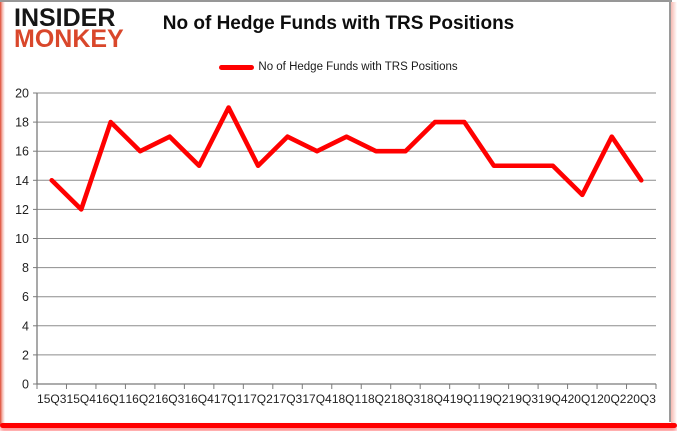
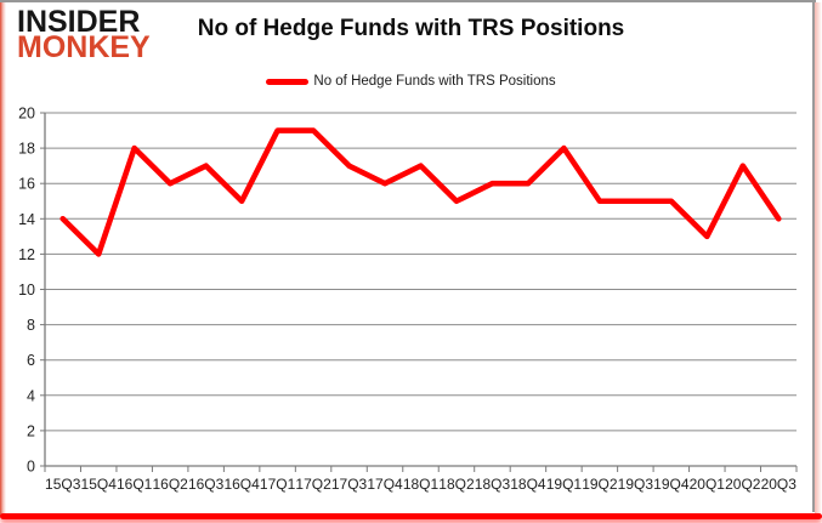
17Q2: 15 -> 19
18Q2: 16 -> 15
18Q4: 18 -> 16
